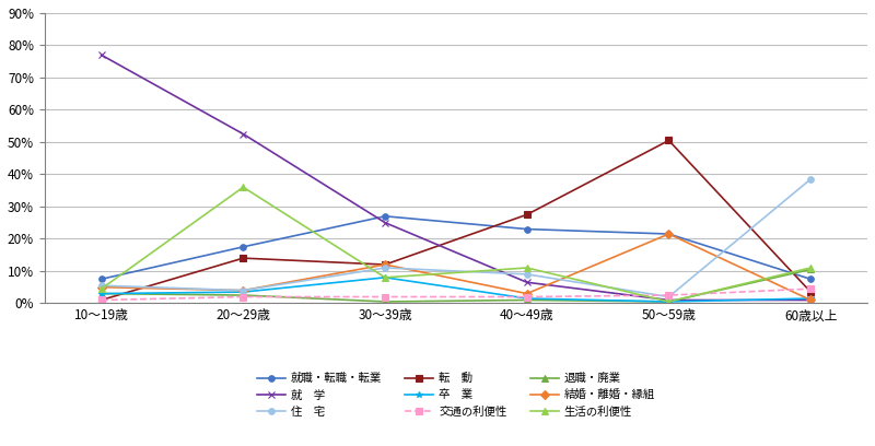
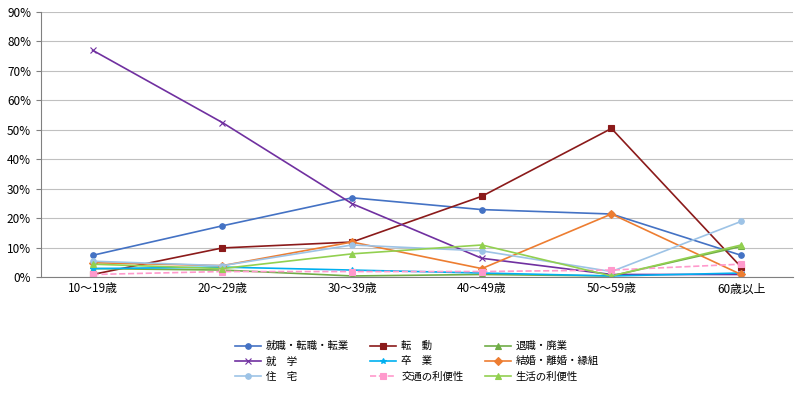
転 動/20～29歳: 14.0% -> 10.0%
生活の利便性/20～29歳: 36.0% -> 3.0%
卒 業/30～39歳: 8.0% -> 2.5%
住 宅/60歳以上: 38.5% -> 19.0%
